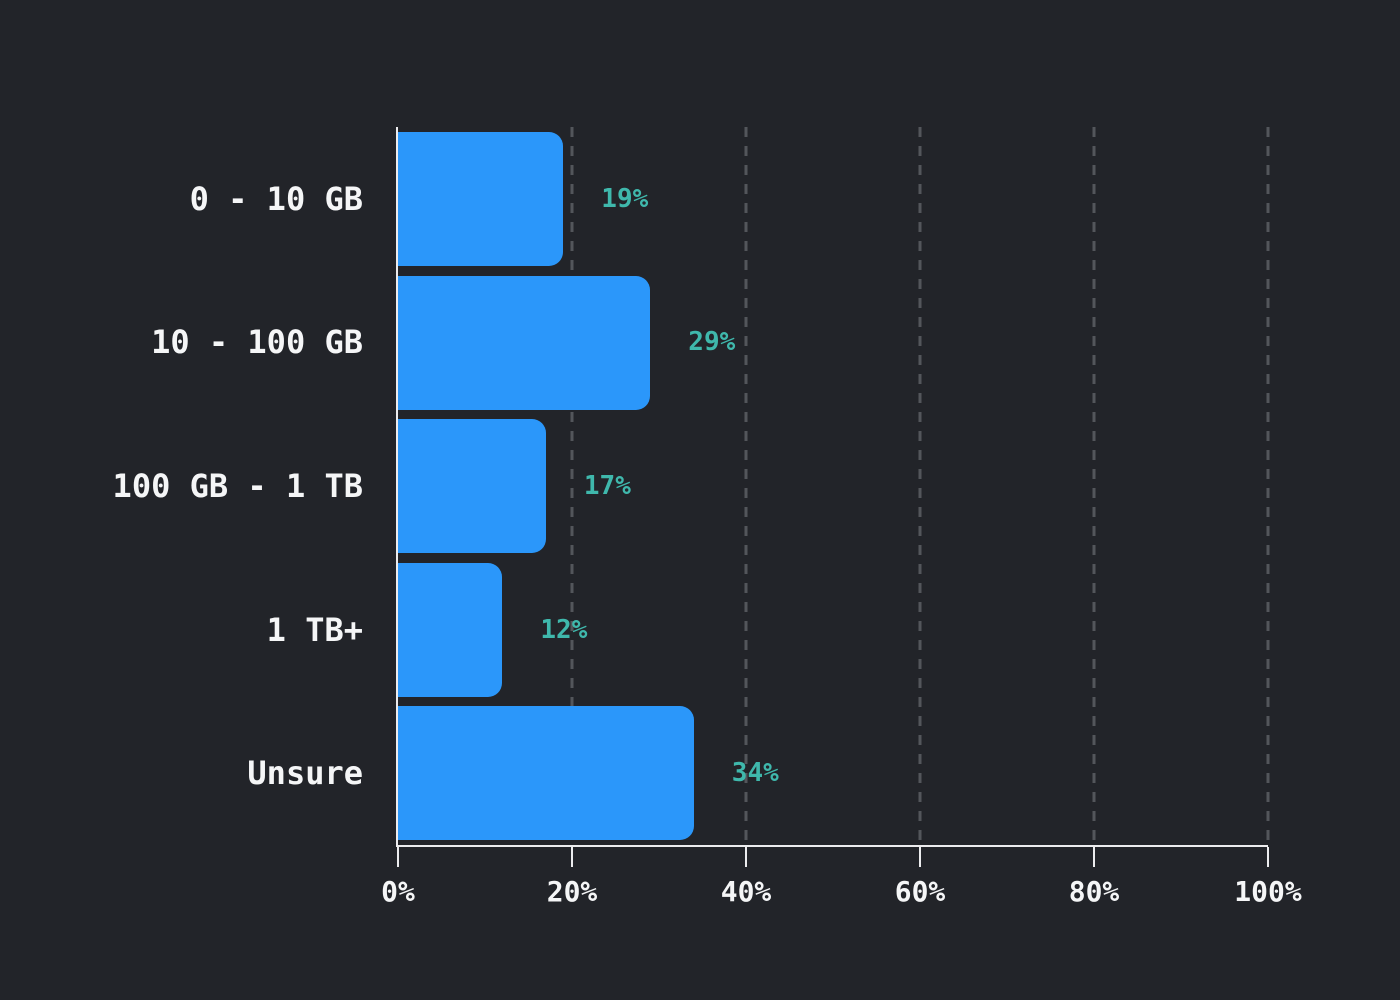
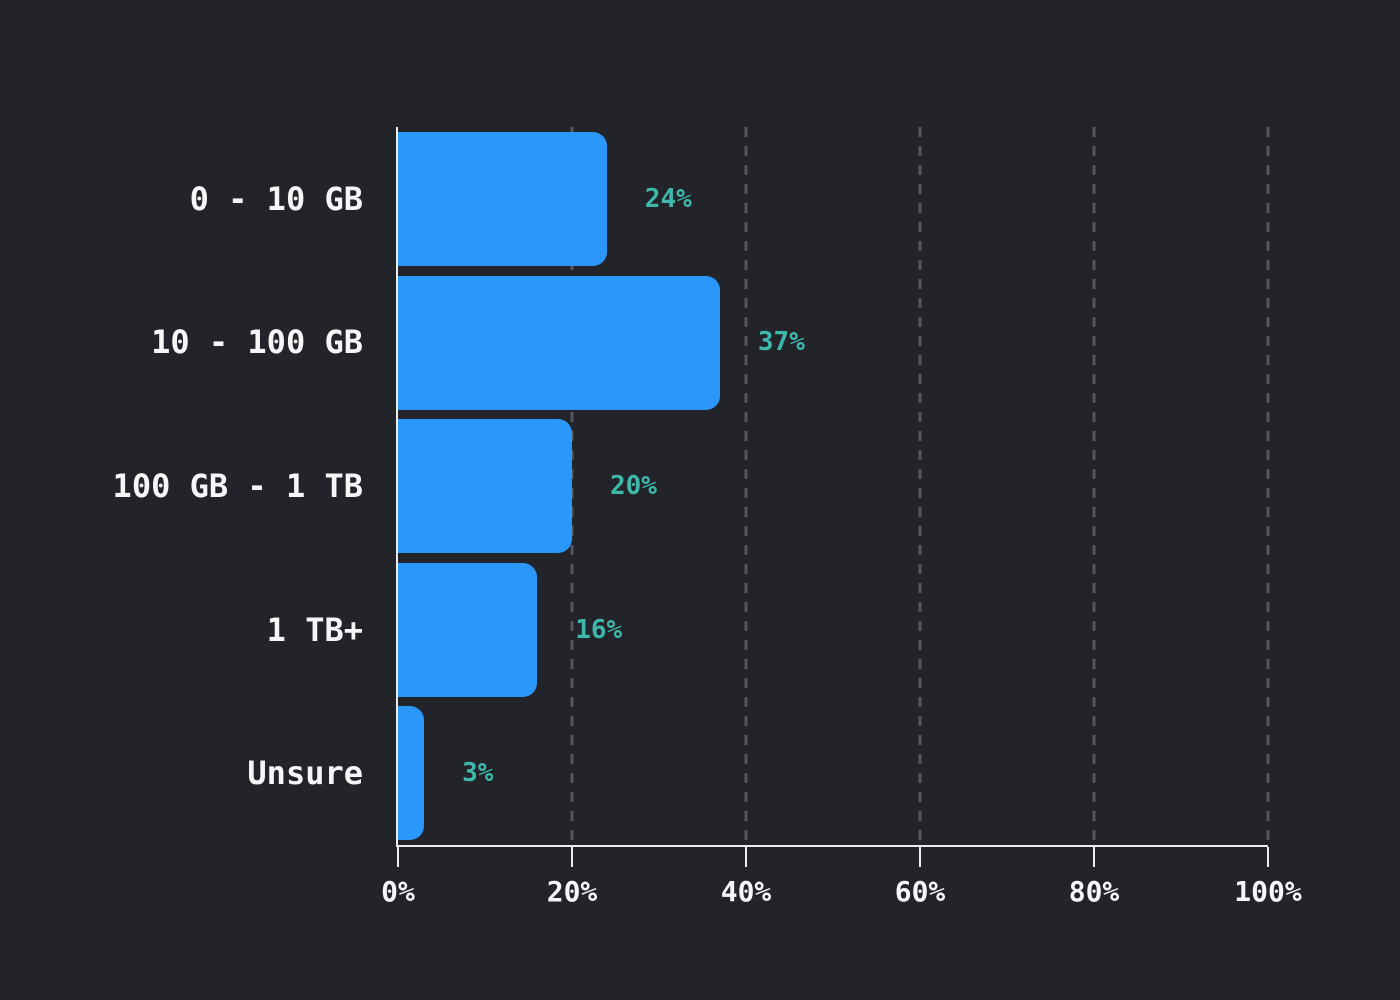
0 - 10 GB: 19% -> 24%
10 - 100 GB: 29% -> 37%
100 GB - 1 TB: 17% -> 20%
1 TB+: 12% -> 16%
Unsure: 34% -> 3%
